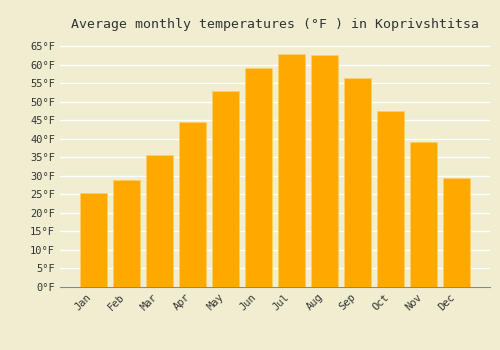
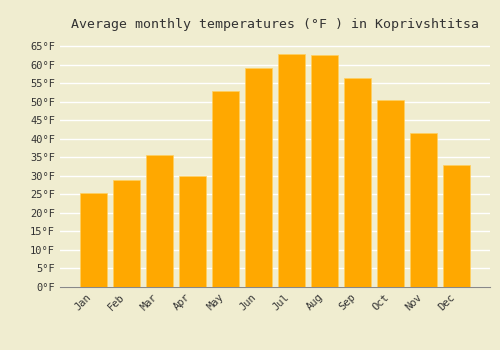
Apr: 44.5°F -> 30.0°F
Oct: 47.5°F -> 50.5°F
Nov: 39.0°F -> 41.5°F
Dec: 29.5°F -> 33.0°F
